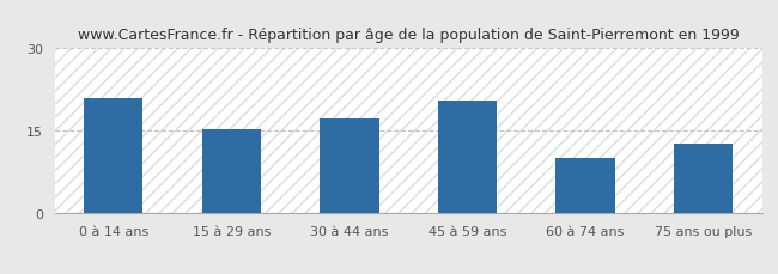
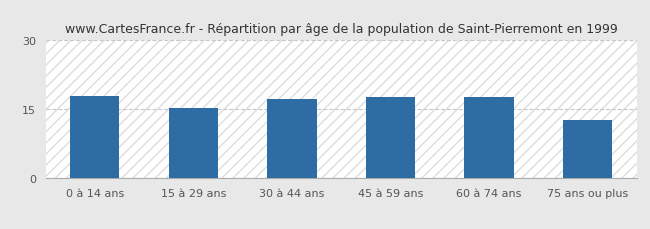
0 à 14 ans: 21.0 -> 18.0
45 à 59 ans: 20.5 -> 17.7
60 à 74 ans: 10.0 -> 17.6
